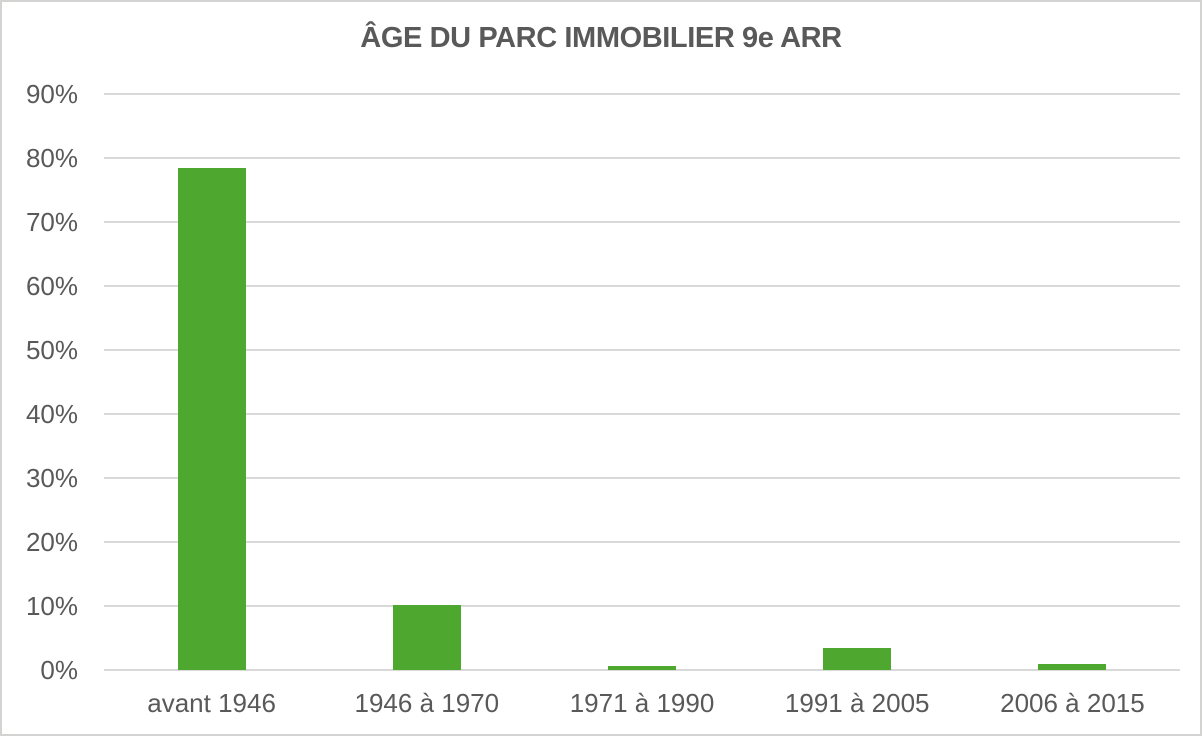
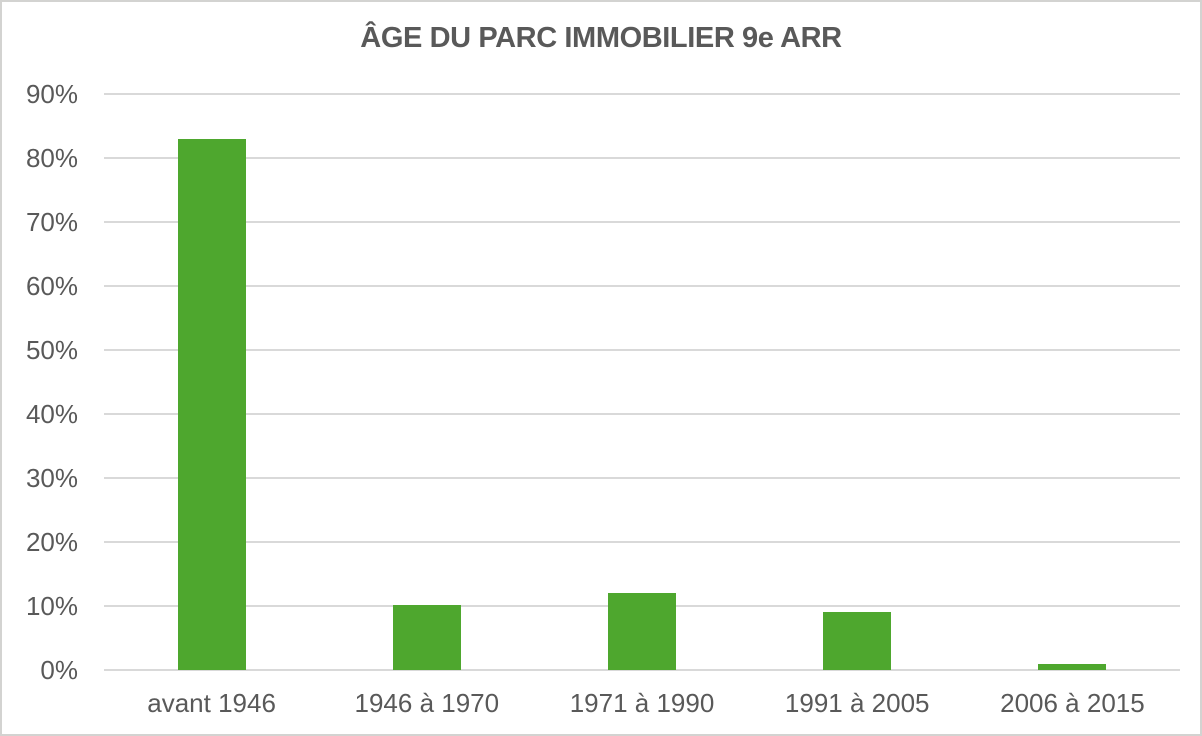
avant 1946: 78% -> 83%
1971 à 1990: 1% -> 12%
1991 à 2005: 3% -> 9%
